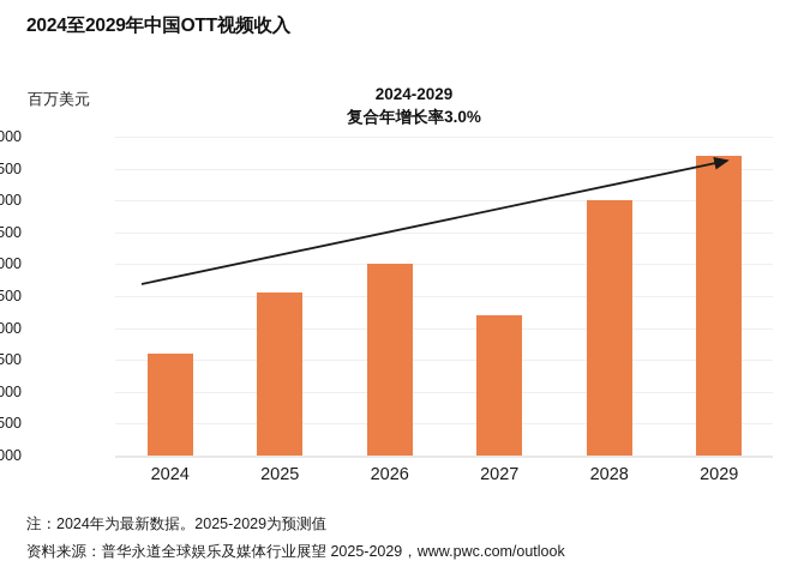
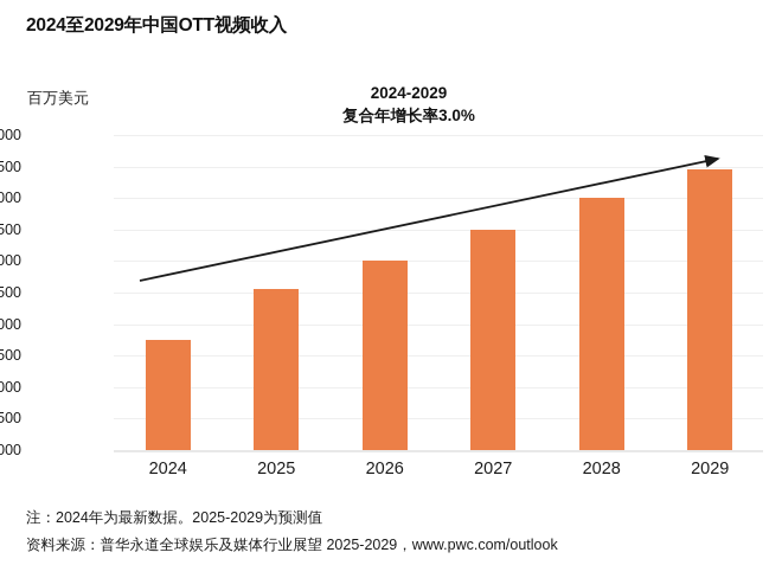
2024: 17600 -> 17800
2027: 18200 -> 19500
2029: 20700 -> 20400
